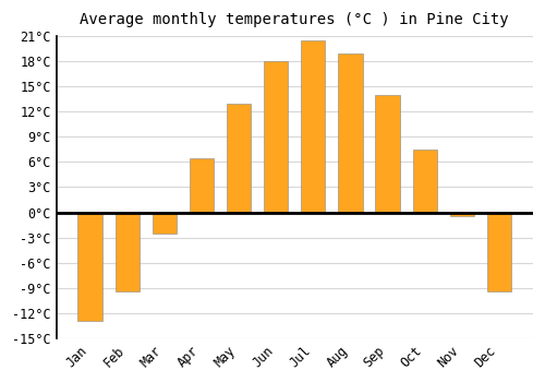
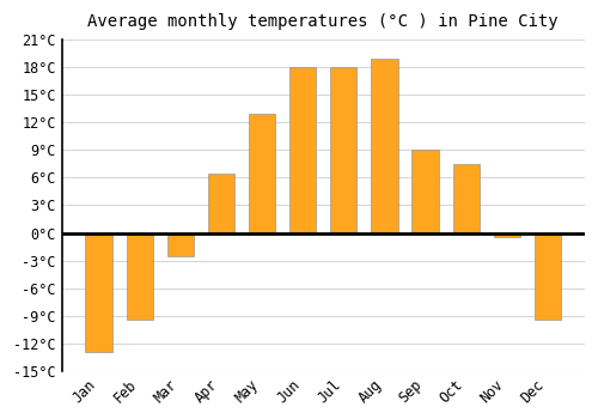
Jul: 20.5°C -> 18.0°C
Sep: 14.0°C -> 9.0°C
